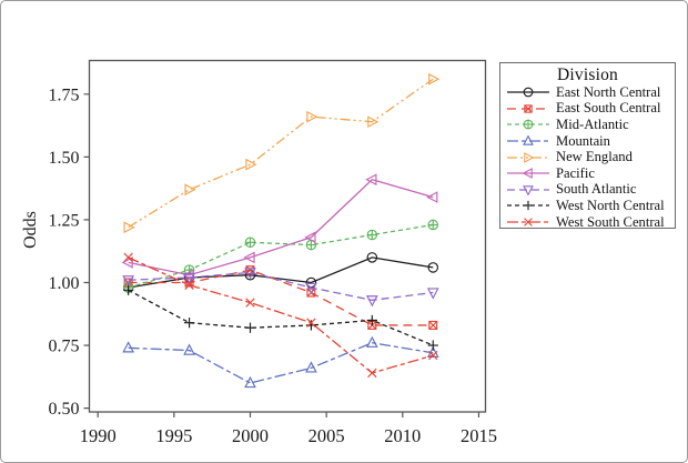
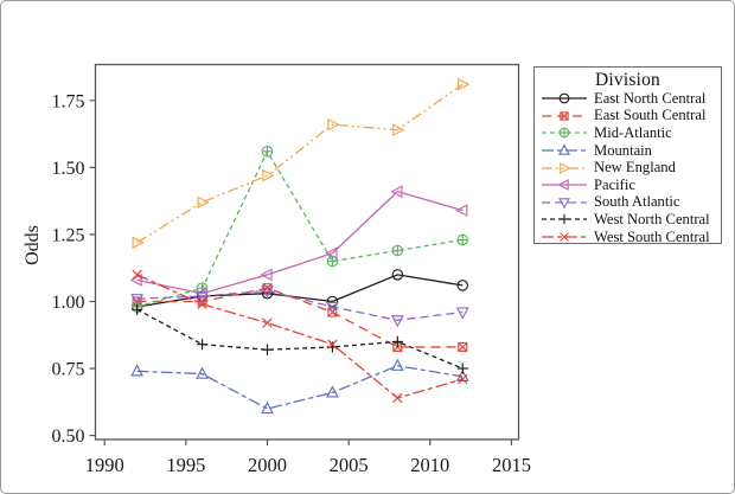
Mid-Atlantic/2000: 1.16 -> 1.56
